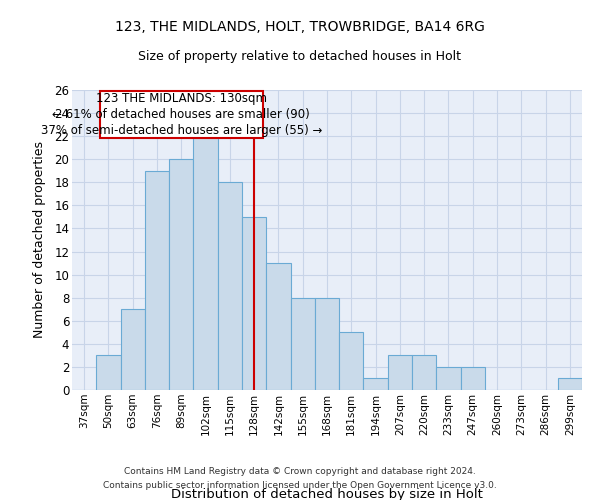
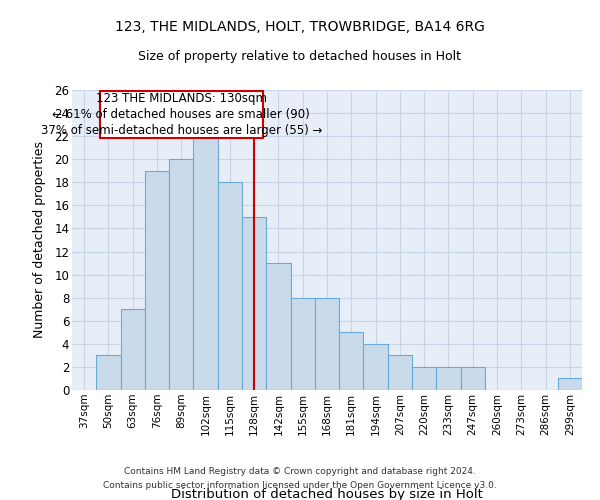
194sqm: 1 -> 4
220sqm: 3 -> 2
